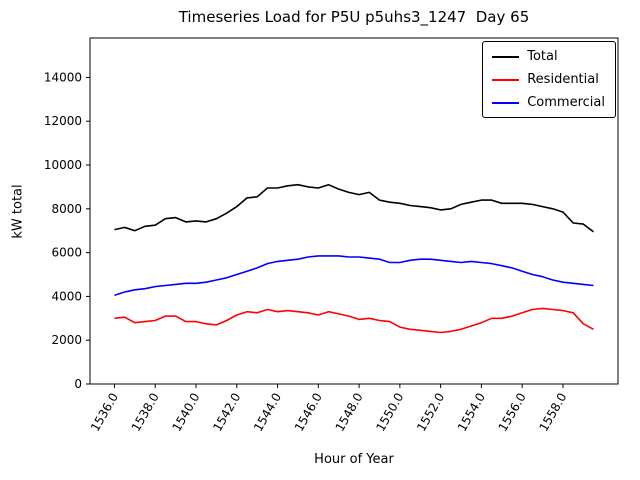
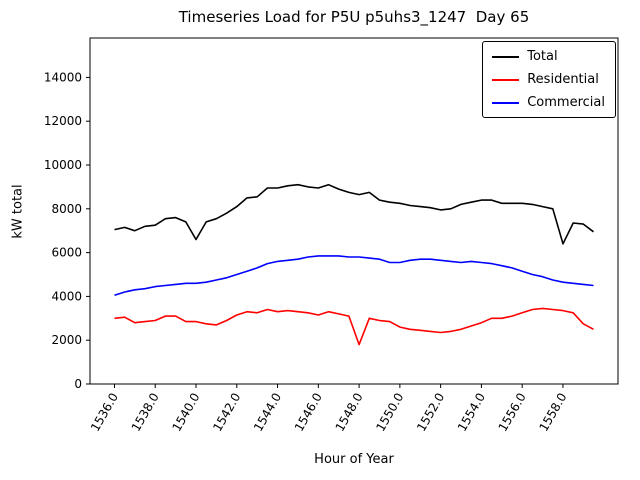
Total/1540.0: 7400 -> 6600
Residential/1548.0: 3000 -> 1800
Total/1558.0: 7800 -> 6400
